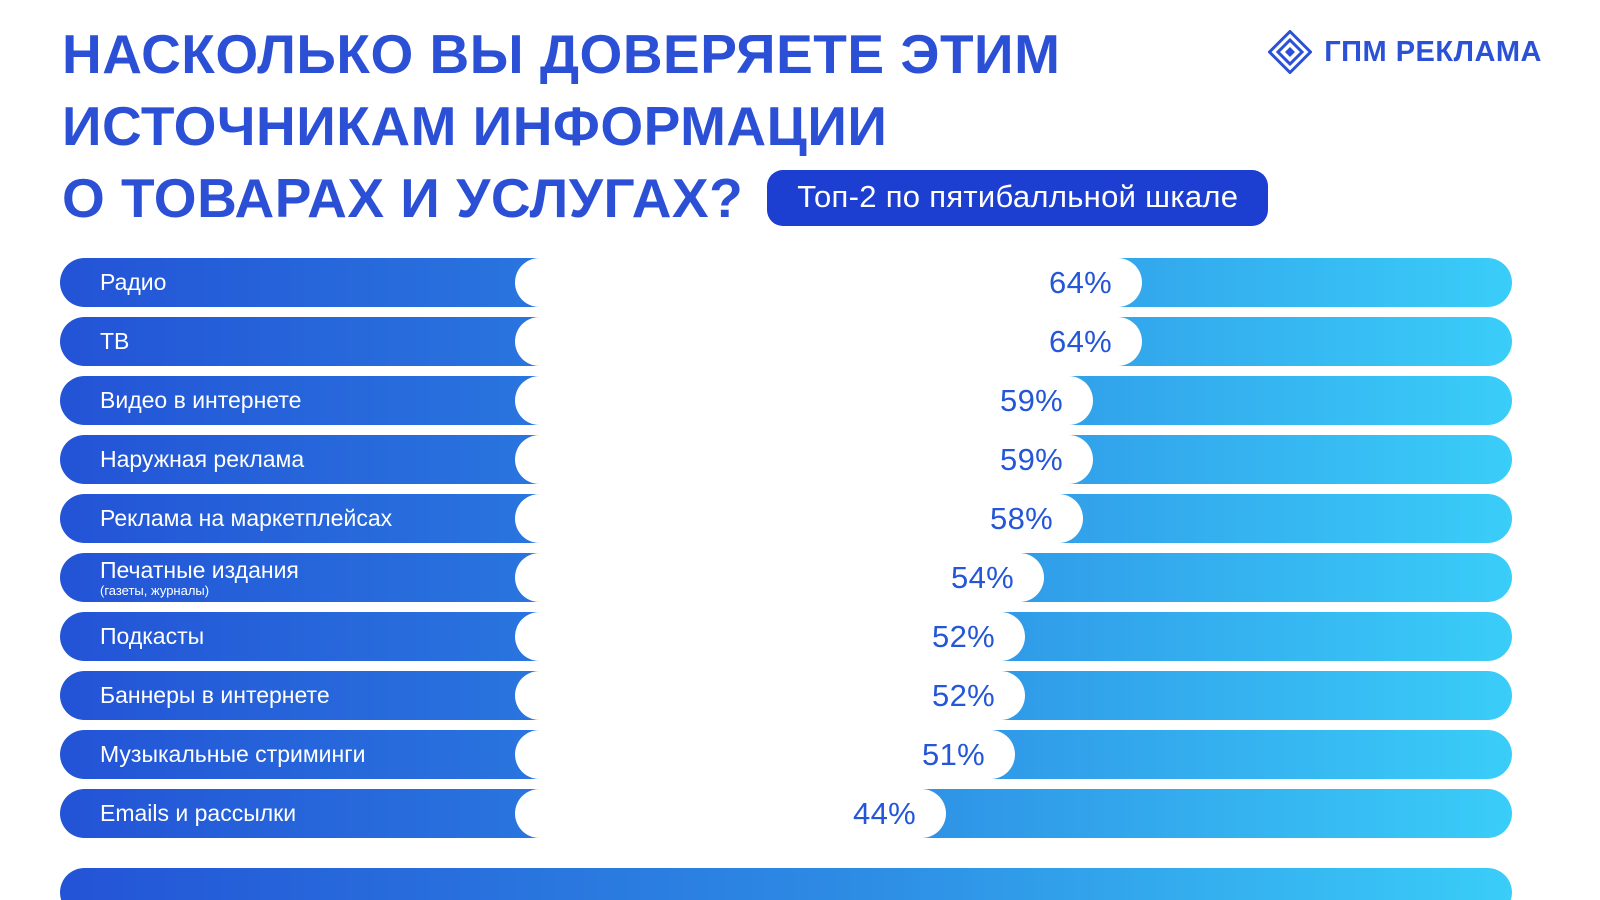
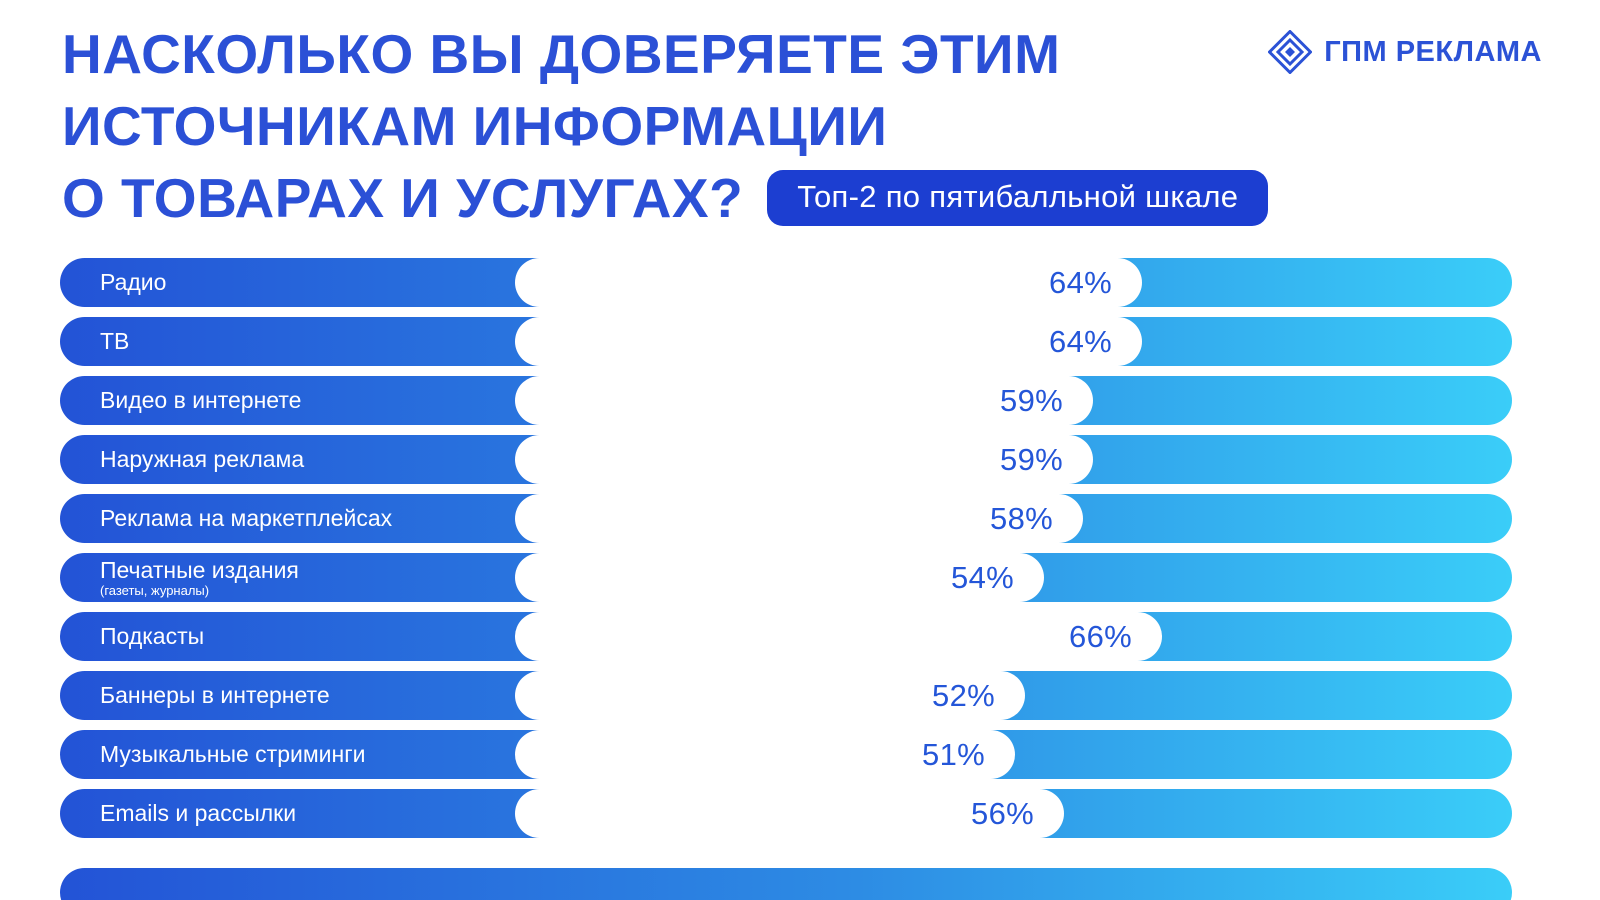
Подкасты: 52% -> 66%
Emails и рассылки: 44% -> 56%
